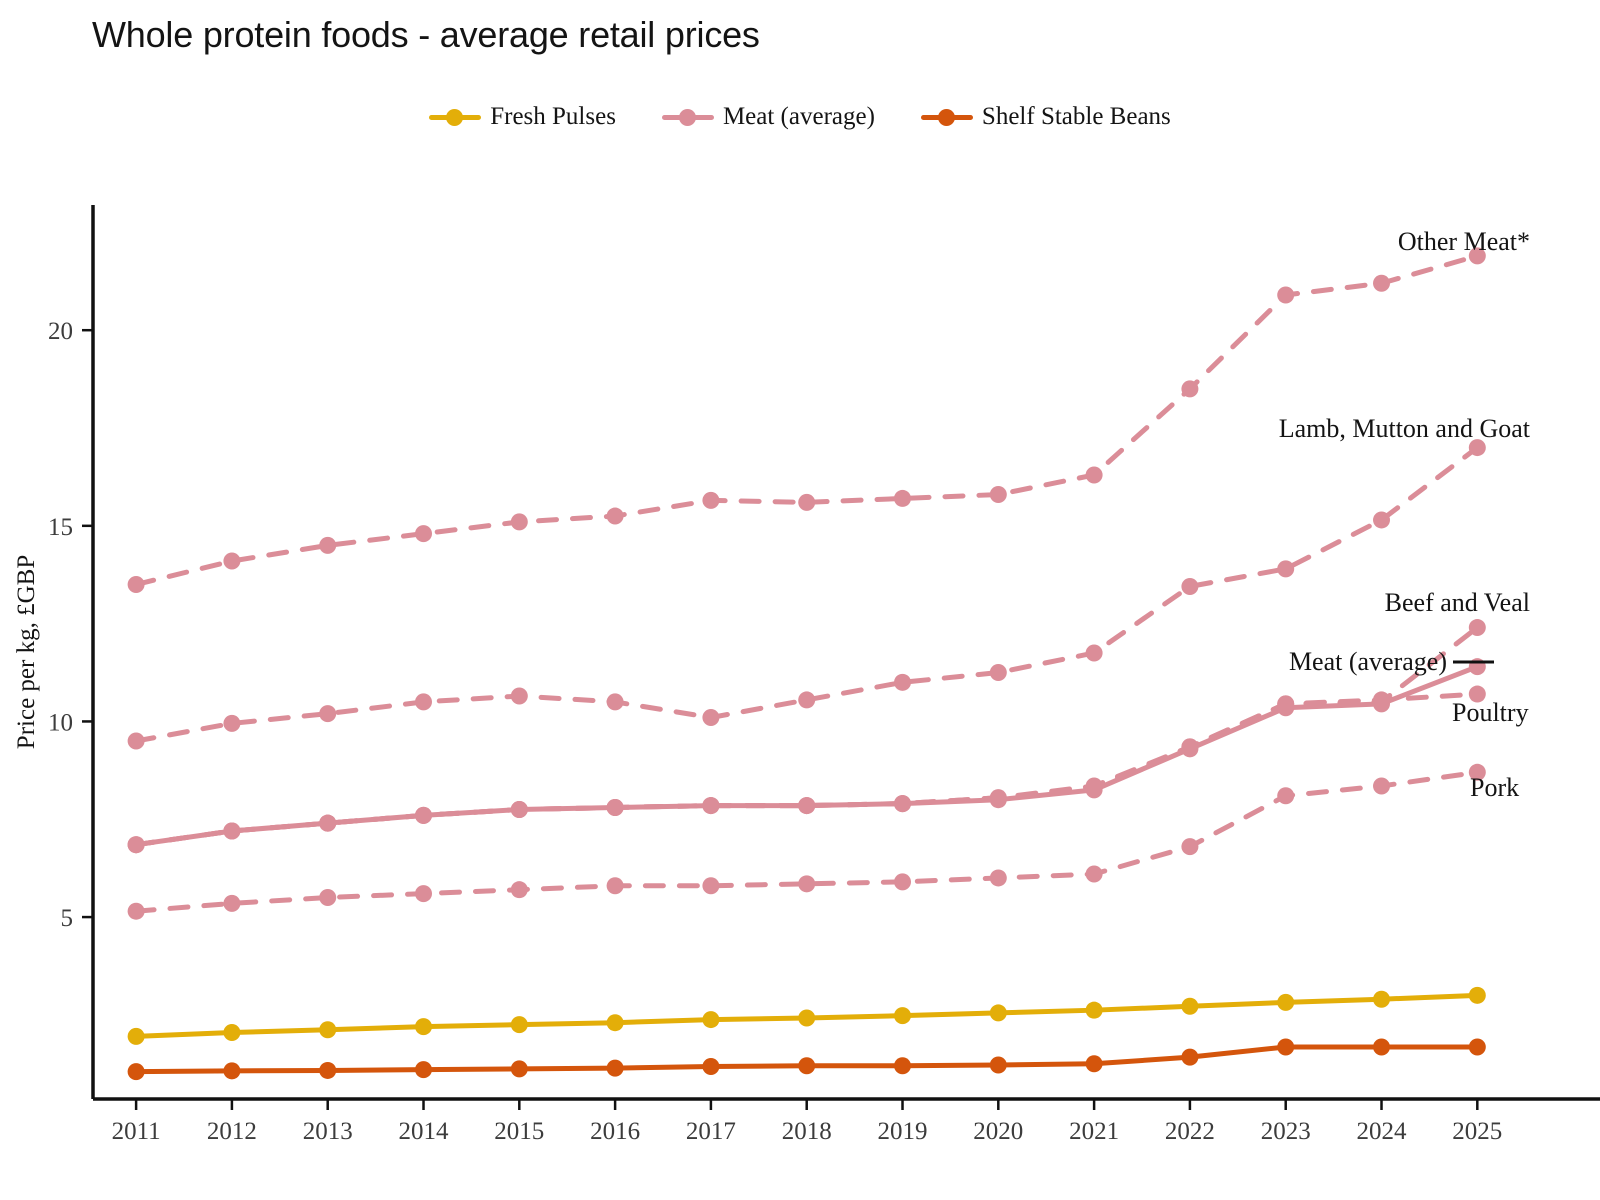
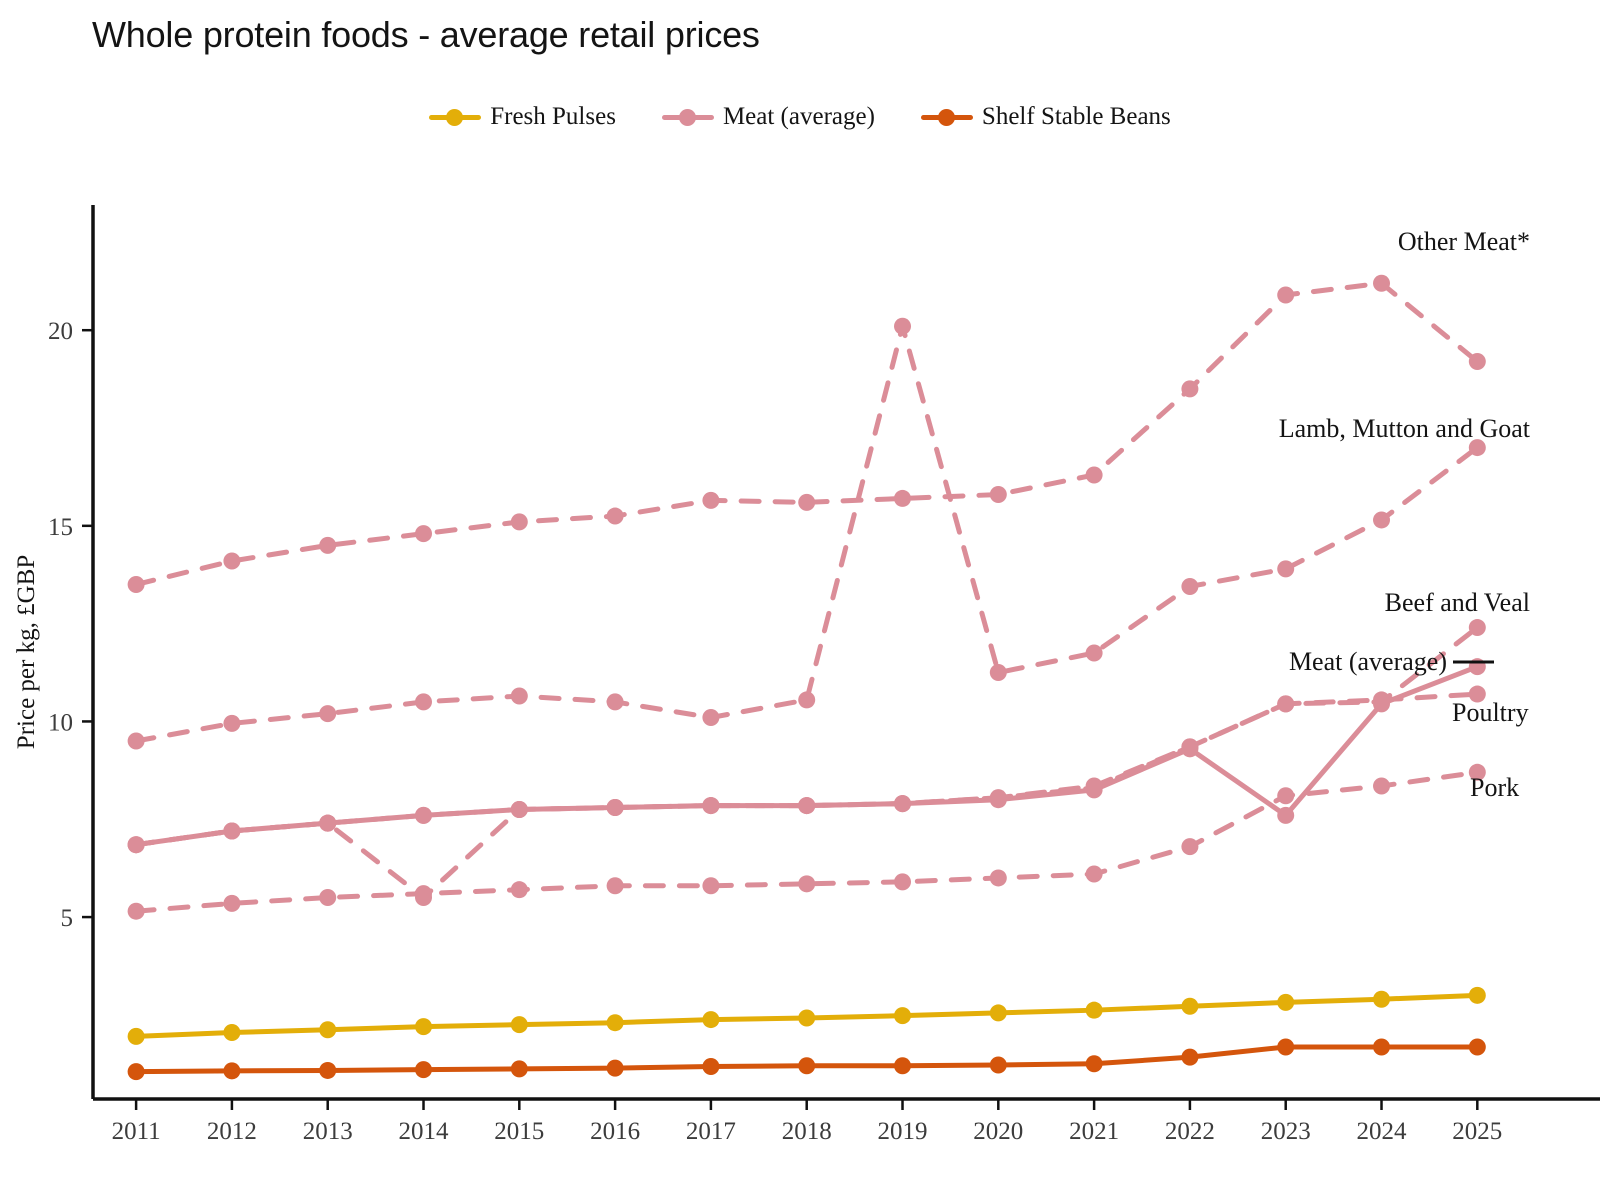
Poultry/2014: 7.6 -> 5.5
Lamb, Mutton and Goat/2019: 11.0 -> 20.1
Meat (average)/2023: 10.3 -> 7.6
Other Meat*/2025: 21.9 -> 19.2
